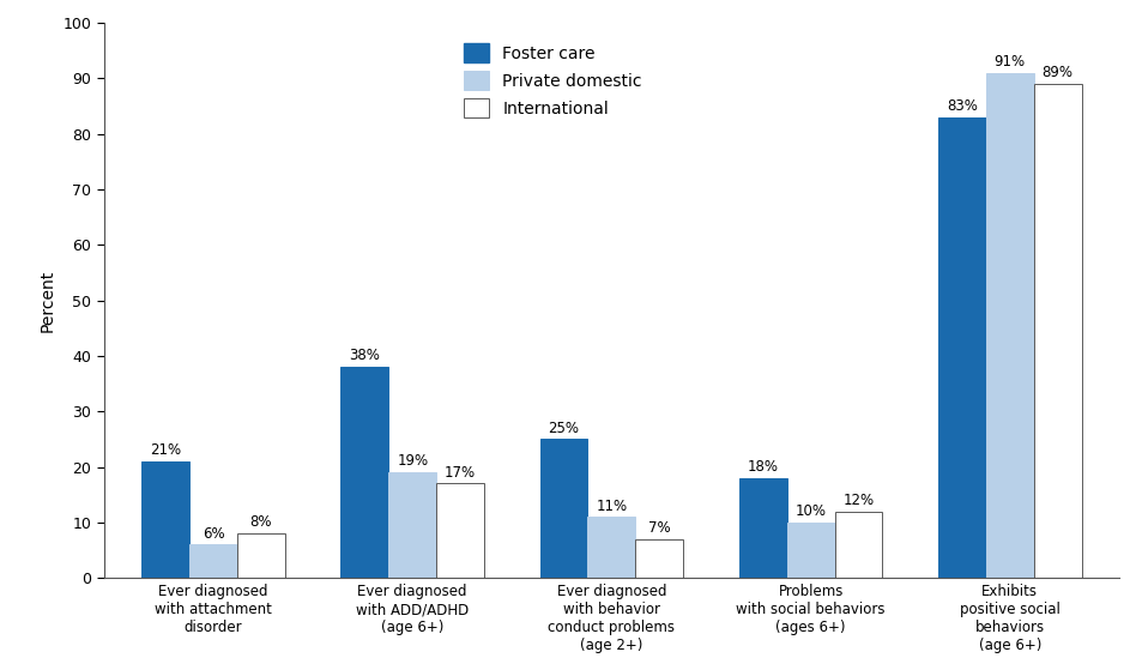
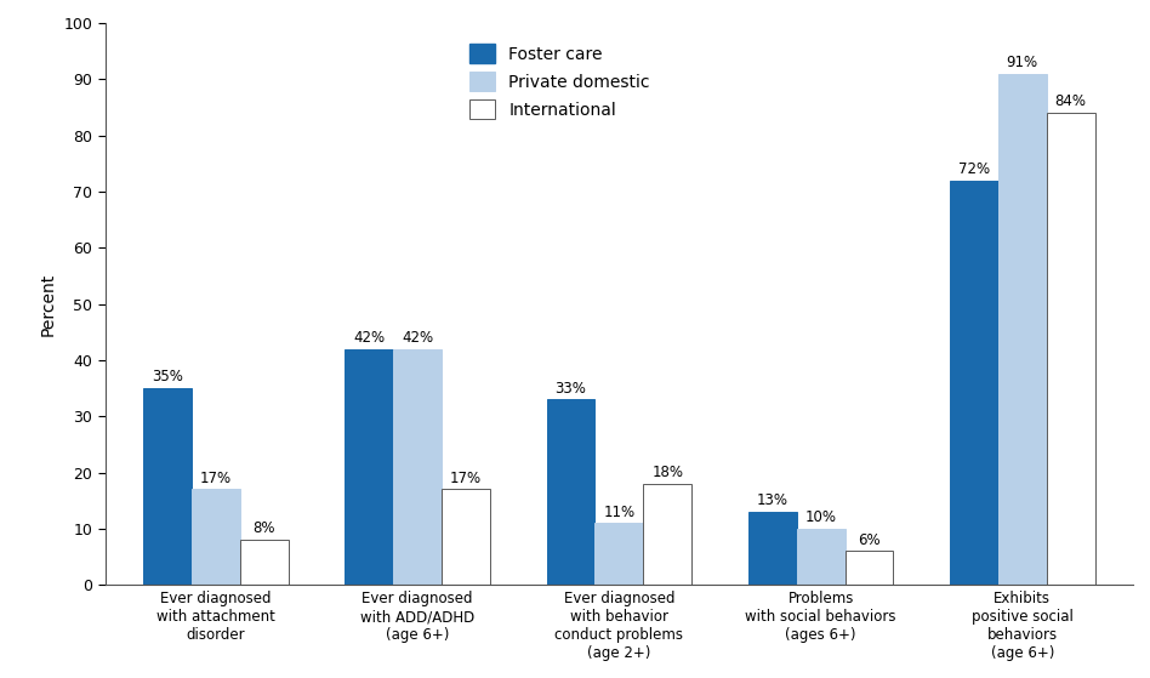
Foster care/Ever diagnosed with attachment disorder: 21% -> 35%
Private domestic/Ever diagnosed with attachment disorder: 6% -> 17%
Foster care/Ever diagnosed with ADD/ADHD (age 6+): 38% -> 42%
Private domestic/Ever diagnosed with ADD/ADHD (age 6+): 19% -> 42%
Foster care/Ever diagnosed with behavior conduct problems (age 2+): 25% -> 33%
International/Ever diagnosed with behavior conduct problems (age 2+): 7% -> 18%
Foster care/Problems with social behaviors (ages 6+): 18% -> 13%
International/Problems with social behaviors (ages 6+): 12% -> 6%
Foster care/Exhibits positive social behaviors (age 6+): 83% -> 72%
International/Exhibits positive social behaviors (age 6+): 89% -> 84%
